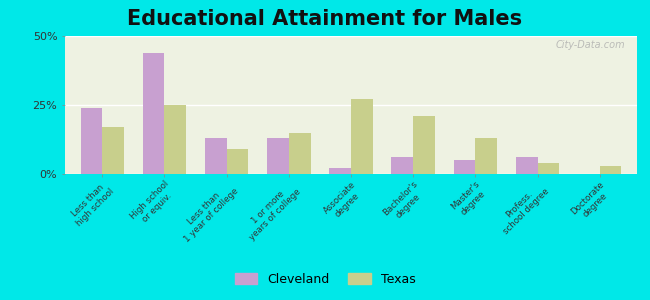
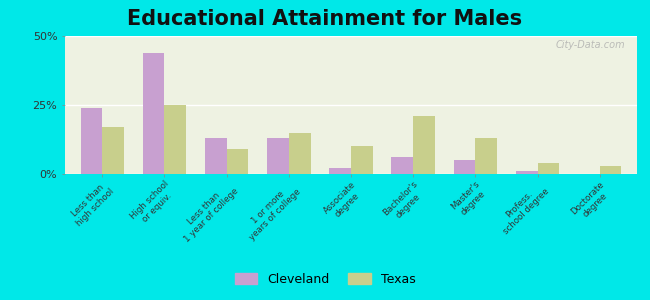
Texas/Associate degree: 27% -> 10%
Cleveland/Profess. school degree: 6% -> 1%
